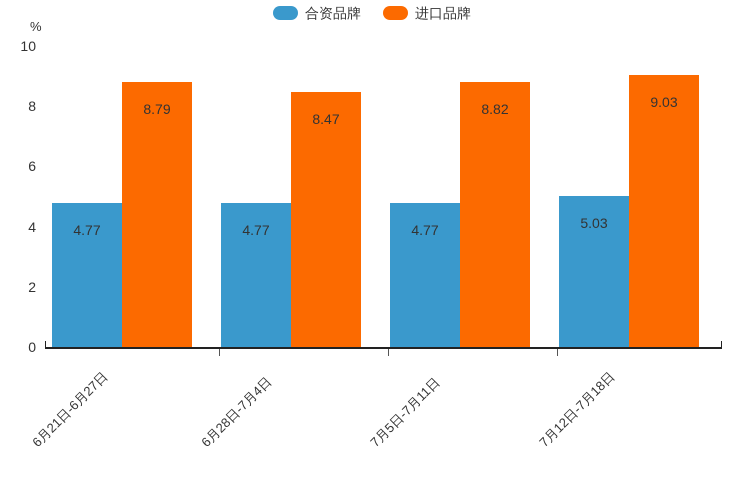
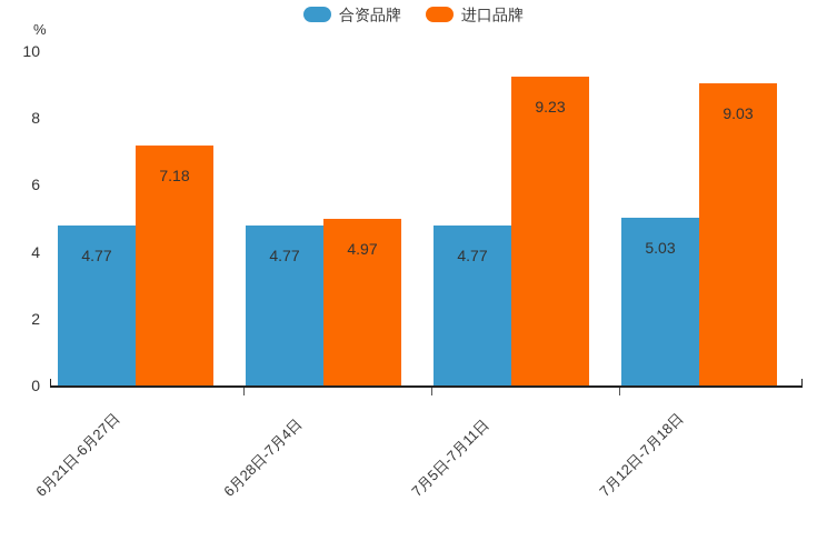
进口品牌/6月21日-6月27日: 8.79 -> 7.18
进口品牌/6月28日-7月4日: 8.47 -> 4.97
进口品牌/7月5日-7月11日: 8.82 -> 9.23
